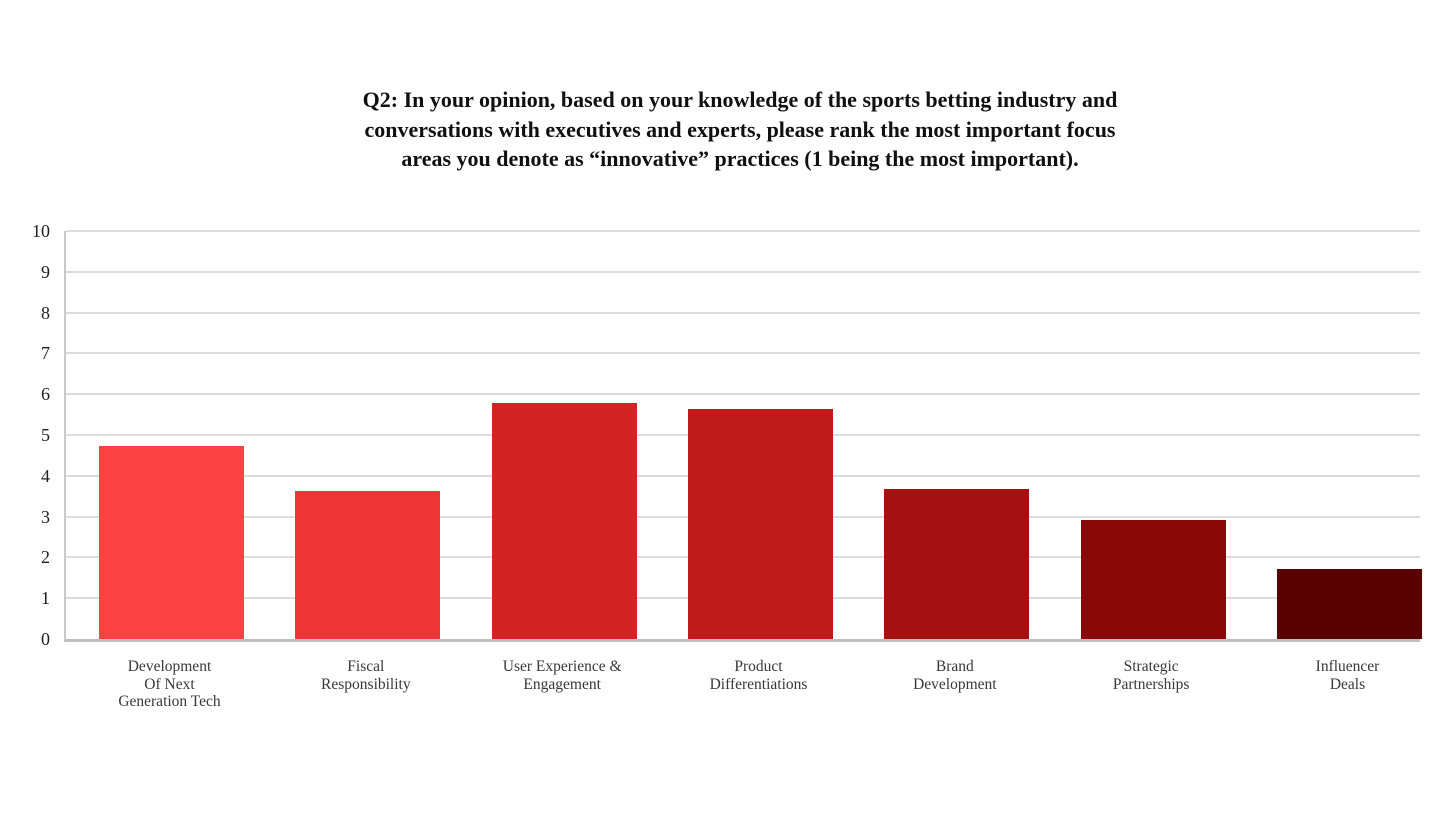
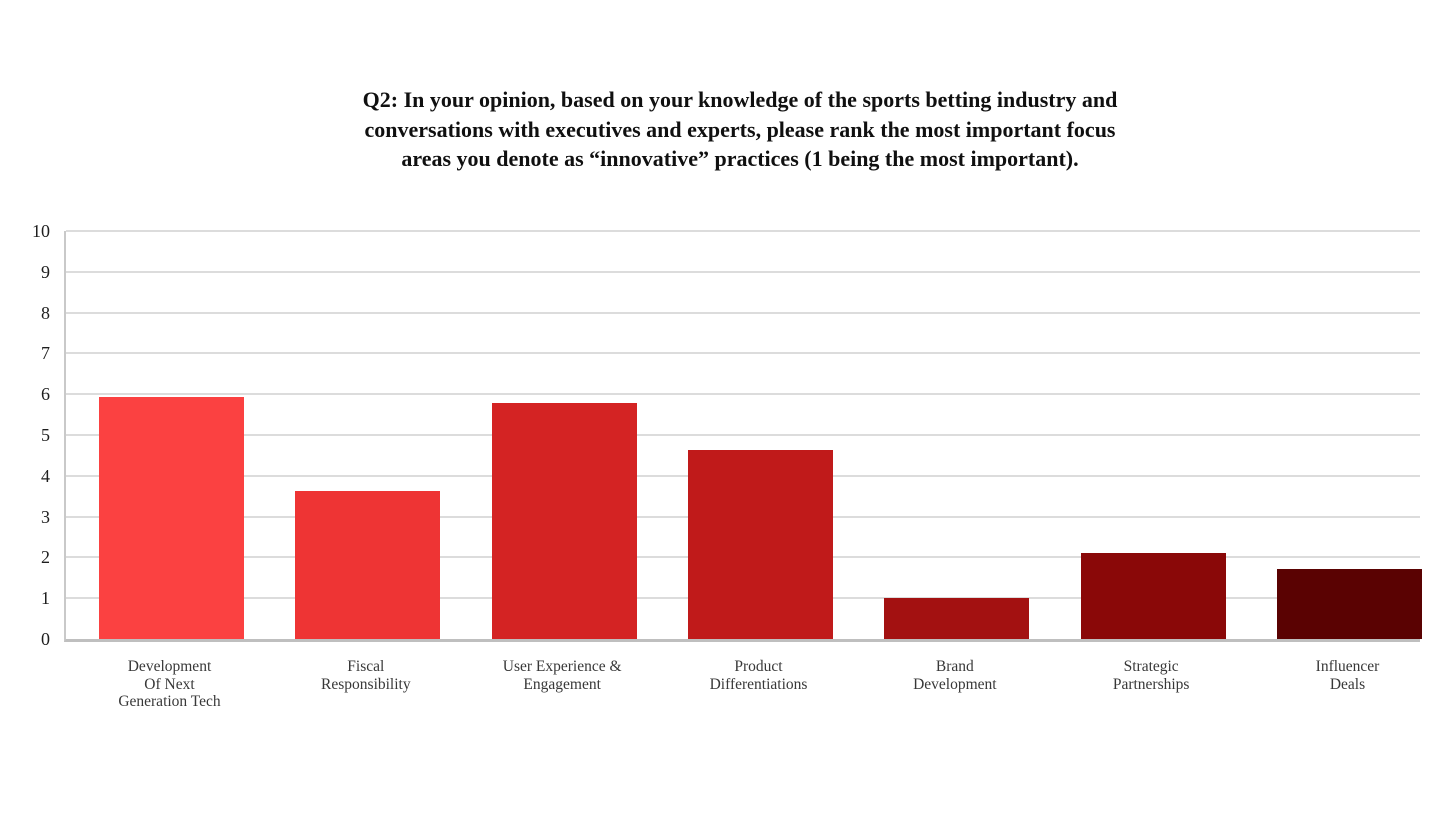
Development Of Next Generation Tech: 4.7 -> 5.9
Product Differentiations: 5.6 -> 4.6
Brand Development: 3.6 -> 1.0
Strategic Partnerships: 2.9 -> 2.1
